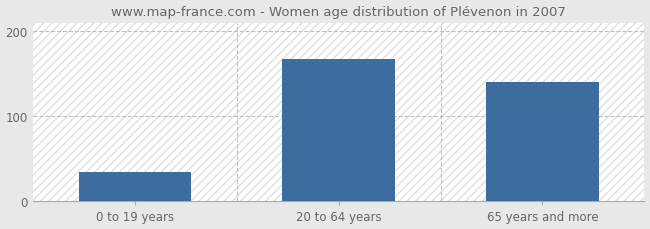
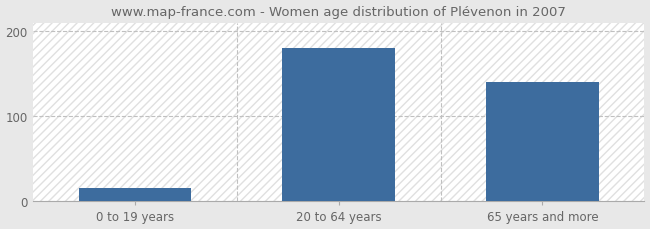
0 to 19 years: 35 -> 16
20 to 64 years: 168 -> 180
